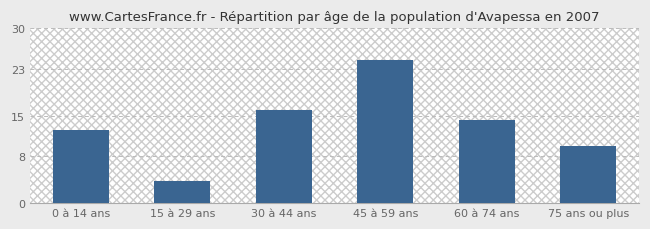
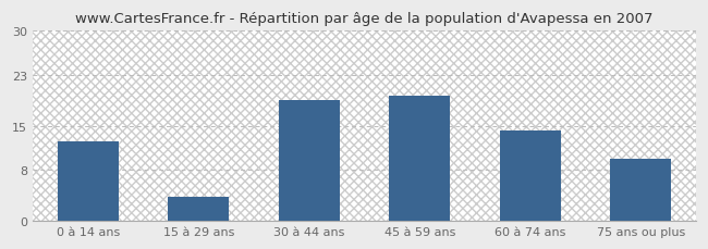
30 à 44 ans: 16.0 -> 19.0
45 à 59 ans: 24.5 -> 19.8
